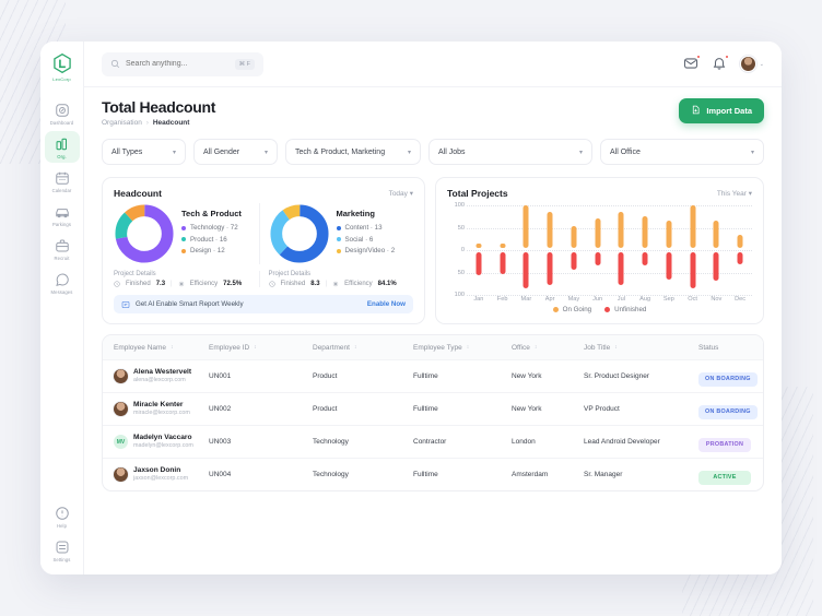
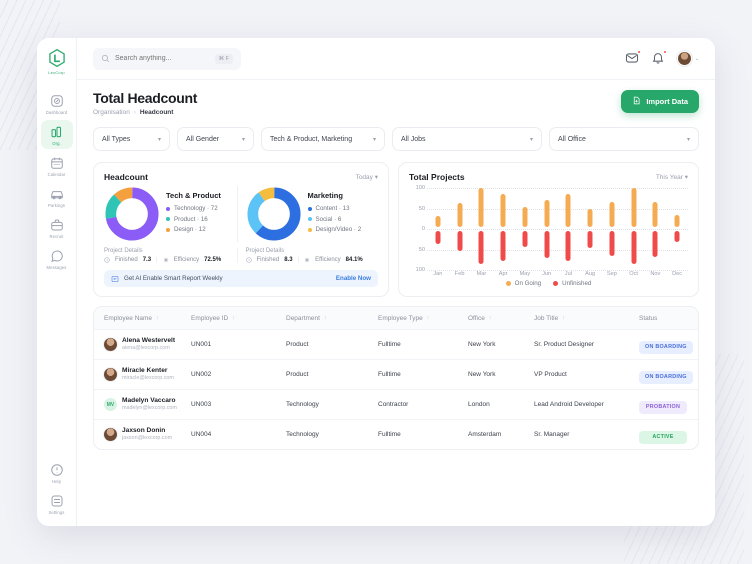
On Going/Jan: 10 -> 30
Unfinished/Jan: -50 -> -30
On Going/Feb: 10 -> 60
Unfinished/Jun: -30 -> -60
On Going/Aug: 70 -> 40
Unfinished/Aug: -30 -> -40
